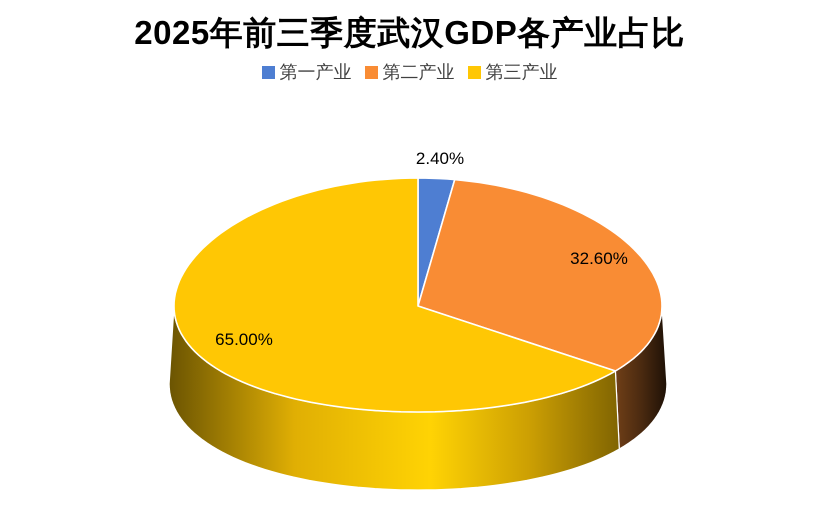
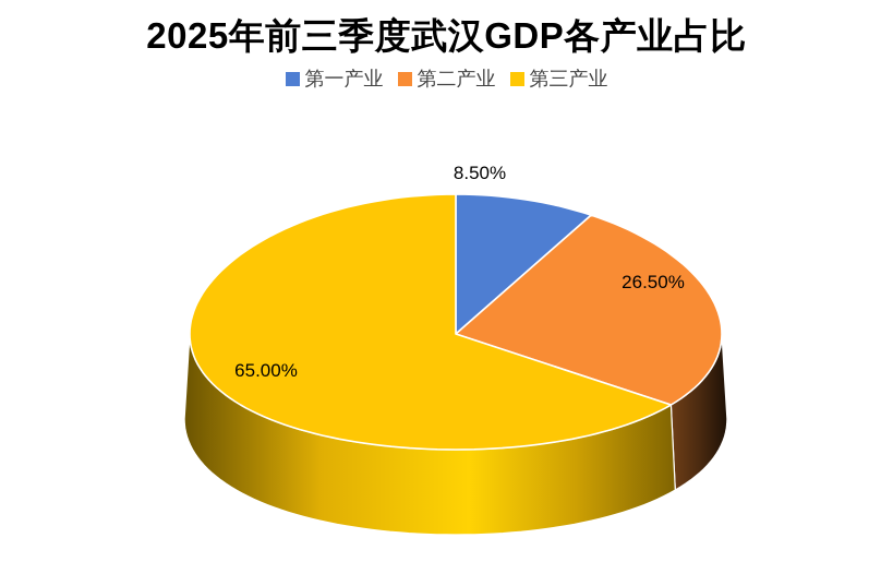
第一产业: 2.40% -> 8.50%
第二产业: 32.60% -> 26.50%
